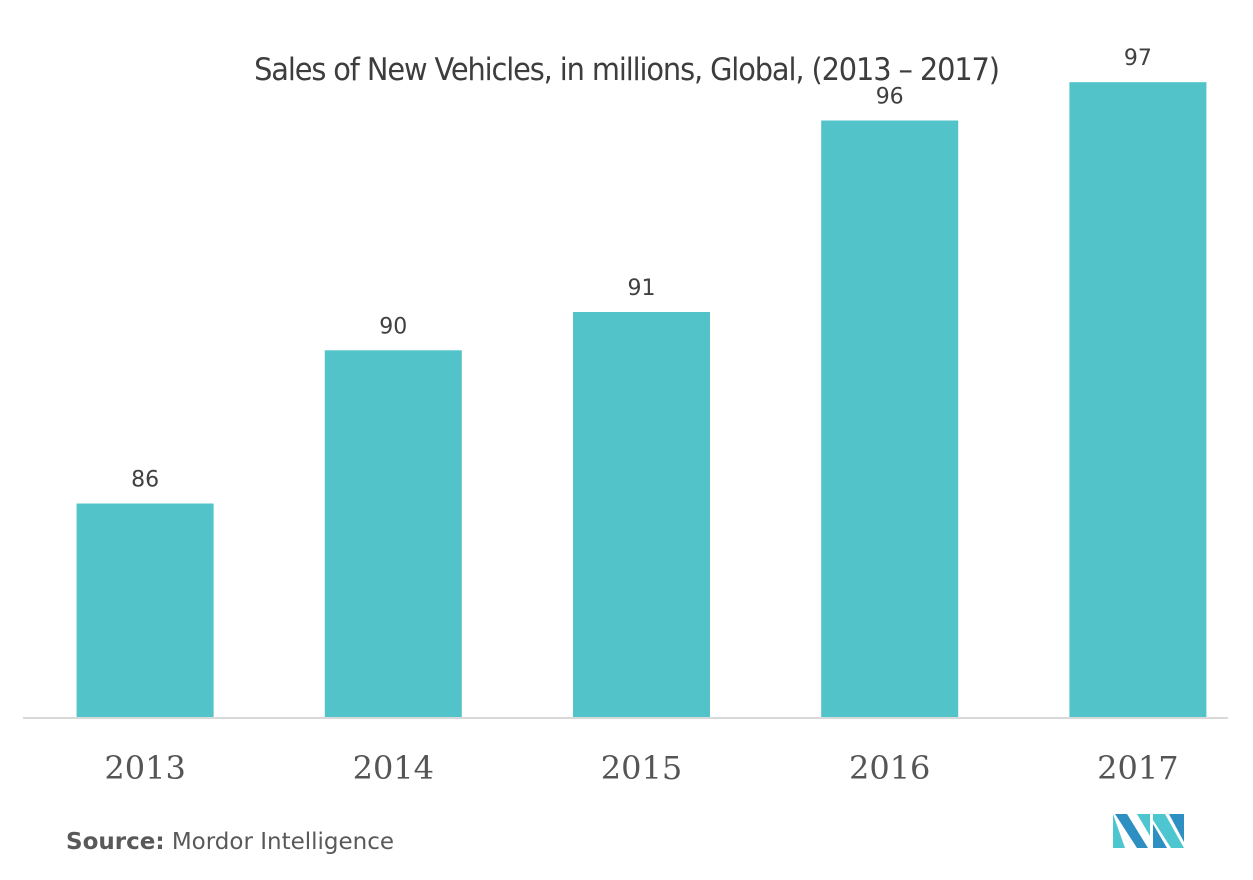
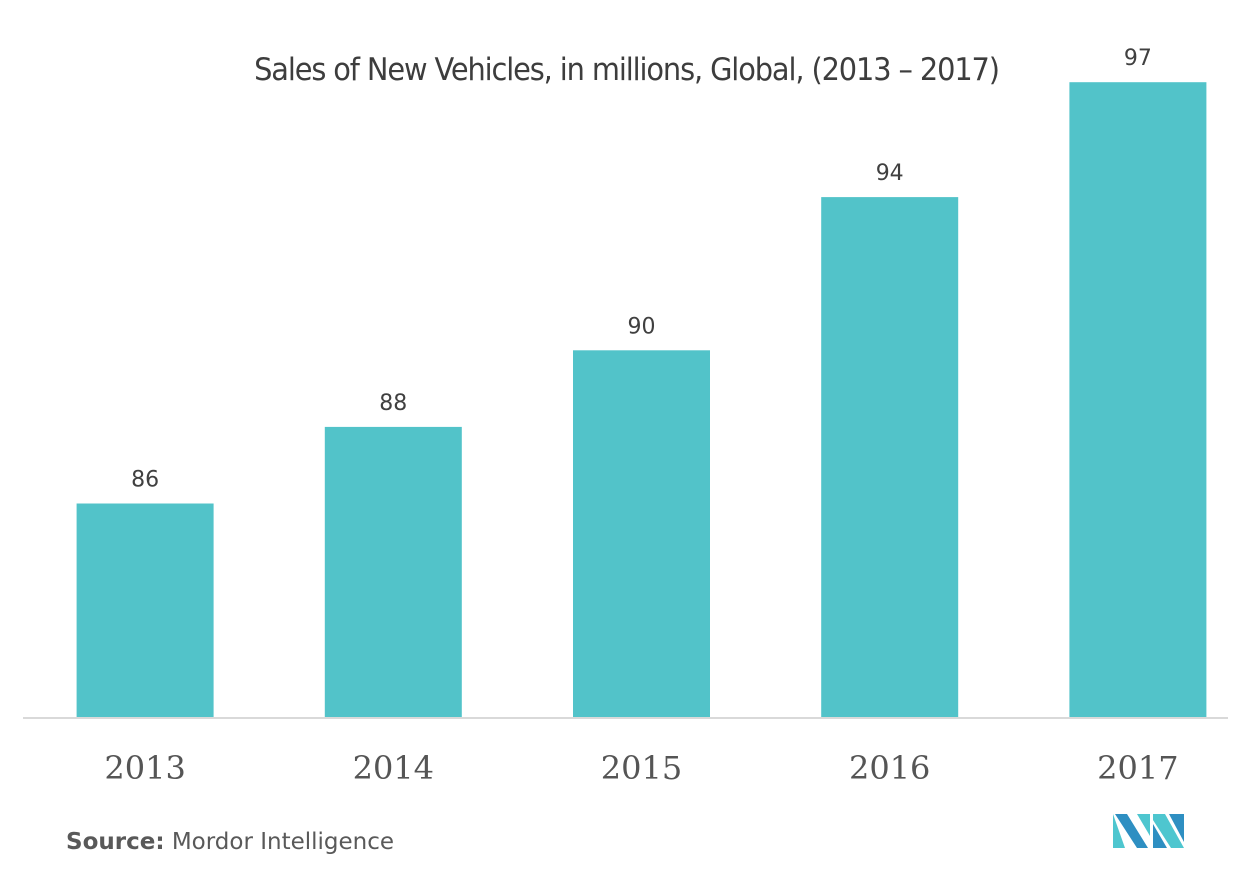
2014: 90 -> 88
2015: 91 -> 90
2016: 96 -> 94
